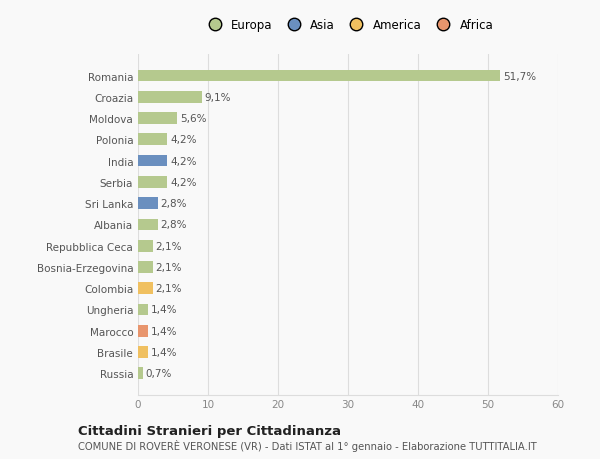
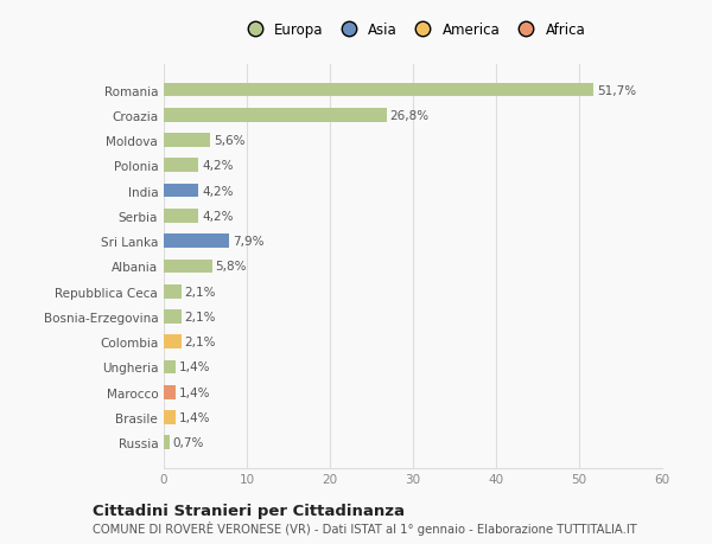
Croazia: 9,1% -> 26,8%
Sri Lanka: 2,8% -> 7,9%
Albania: 2,8% -> 5,8%
